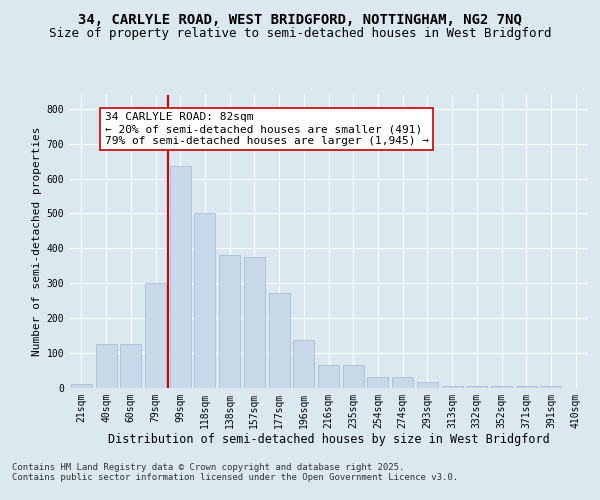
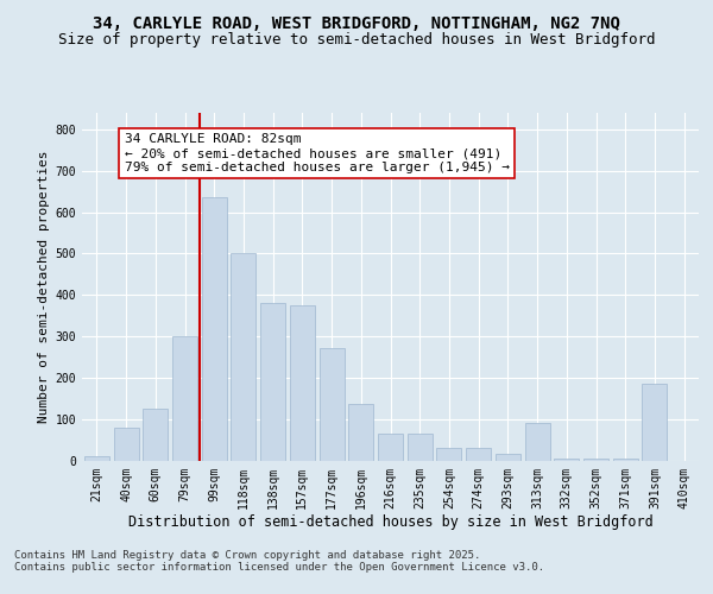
40sqm: 125 -> 80
313sqm: 5 -> 90
391sqm: 5 -> 185
